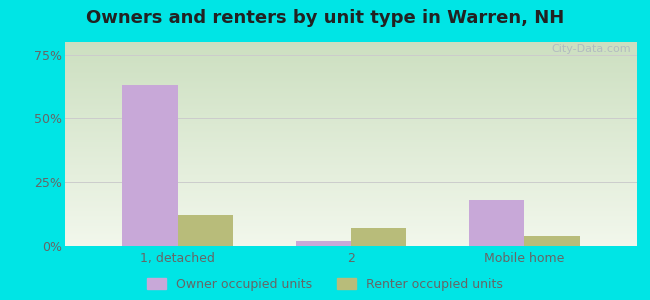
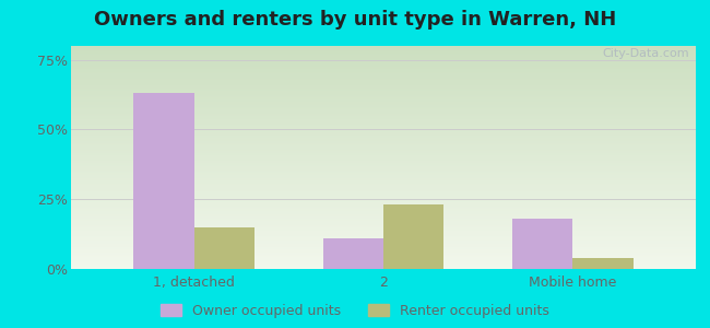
Renter occupied units/1, detached: 12% -> 15%
Owner occupied units/2: 2% -> 11%
Renter occupied units/2: 7% -> 23%
